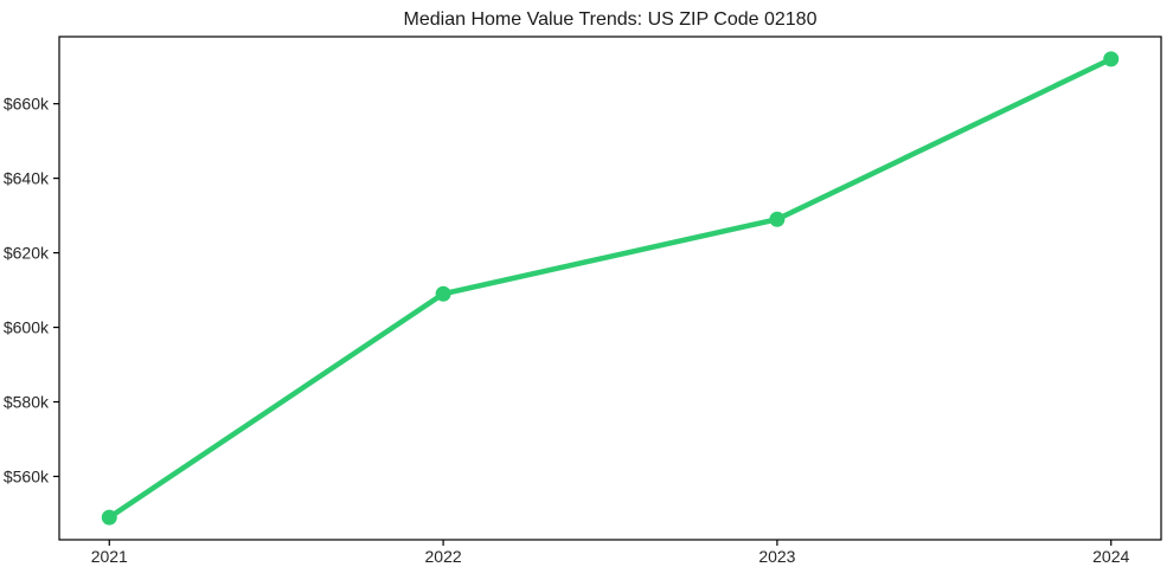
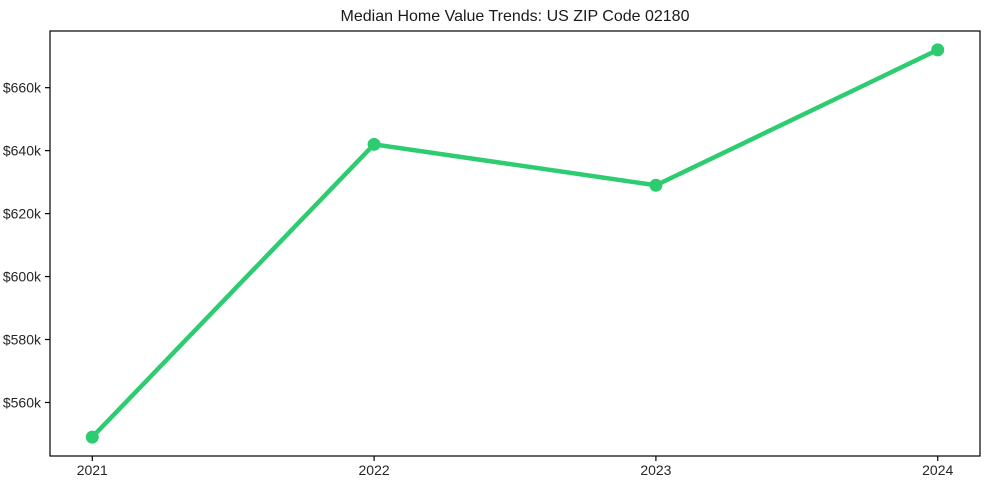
2022: $609k -> $642k
